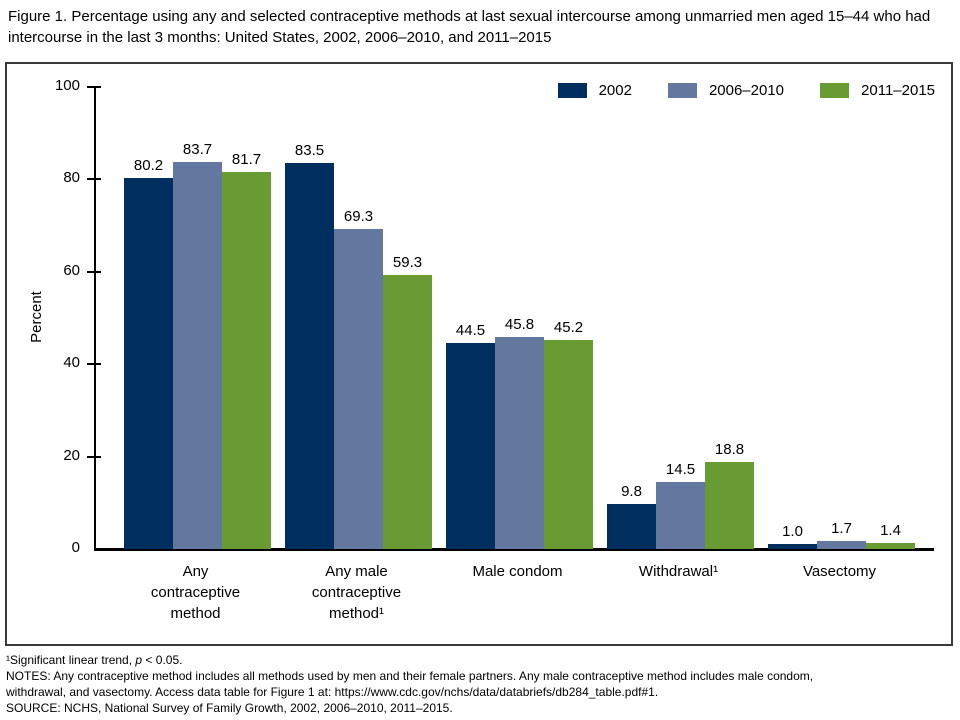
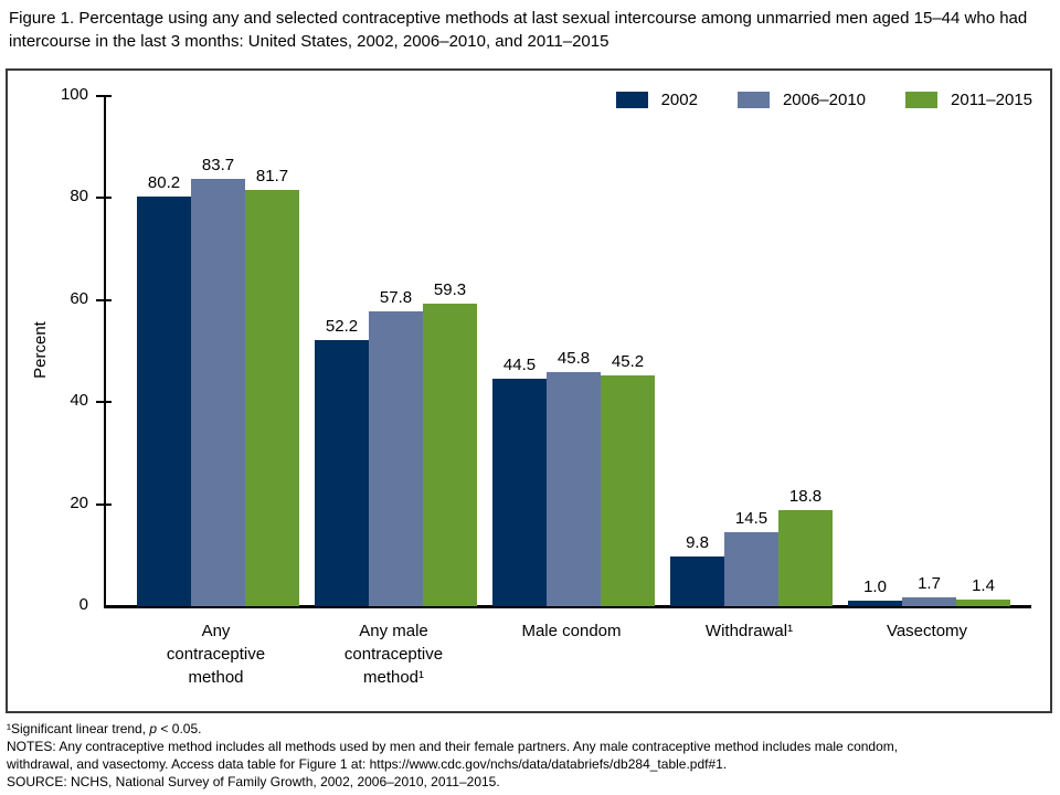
2002/Any male contraceptive method¹: 83.5 -> 52.2
2006–2010/Any male contraceptive method¹: 69.3 -> 57.8
